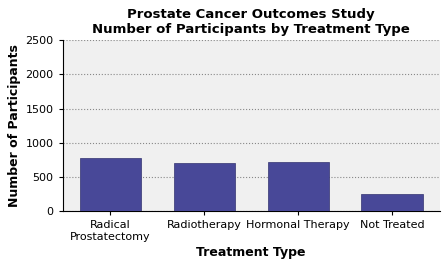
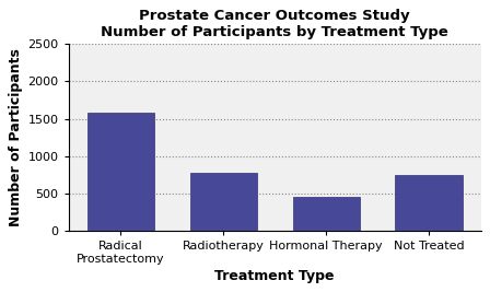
Radical Prostatectomy: 780 -> 1580
Radiotherapy: 700 -> 780
Hormonal Therapy: 720 -> 450
Not Treated: 240 -> 740
